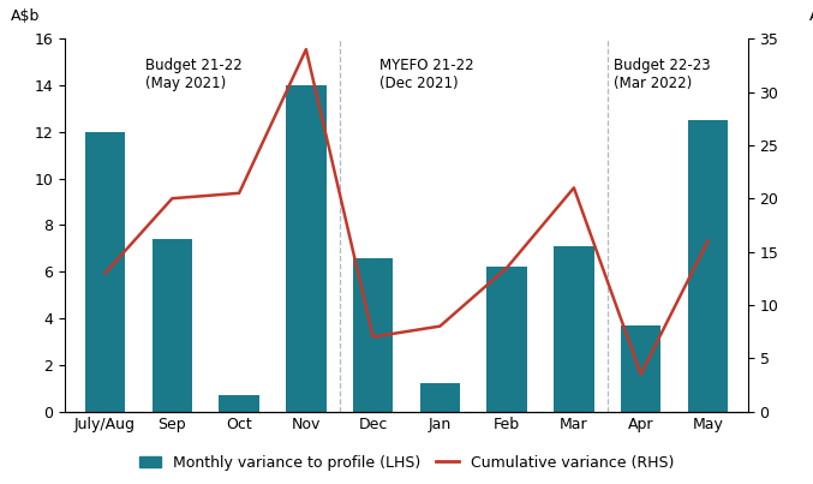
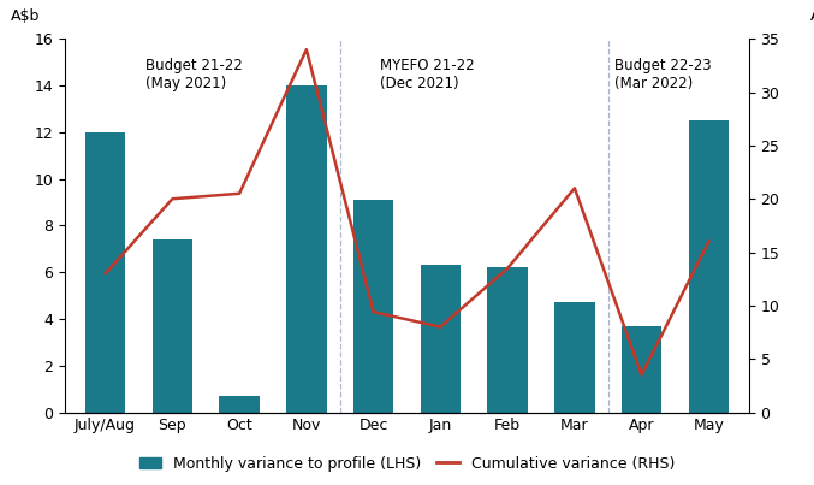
Monthly variance to profile (LHS)/Dec: 6.6 -> 9.1
Cumulative variance (RHS)/Dec: 7.0 -> 9.4
Monthly variance to profile (LHS)/Jan: 1.2 -> 6.3
Monthly variance to profile (LHS)/Mar: 7.1 -> 4.7
